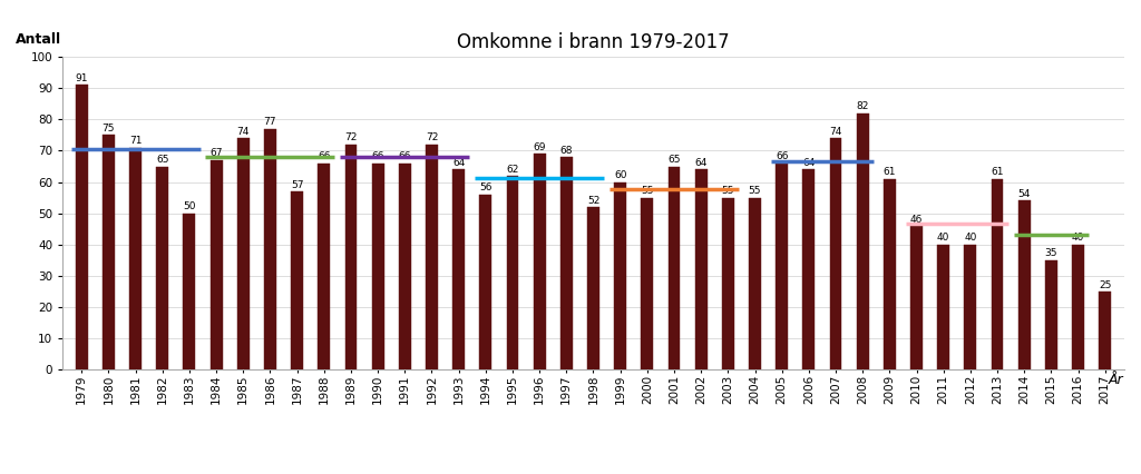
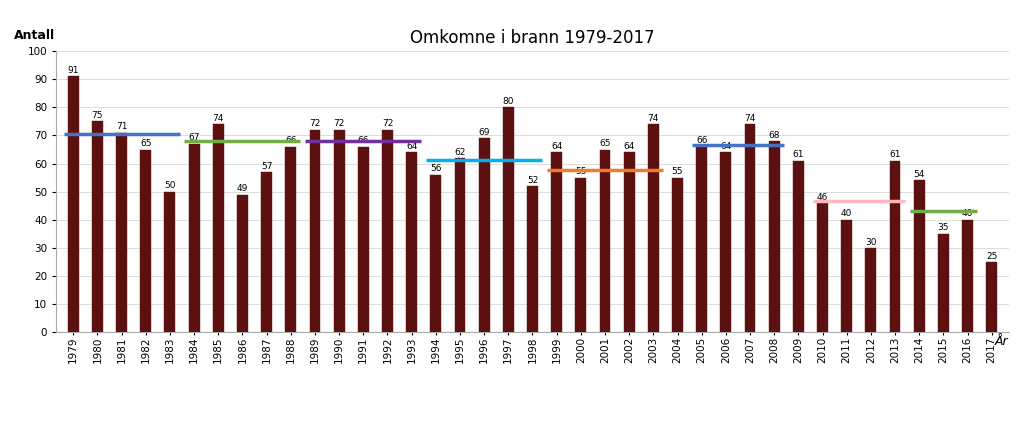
1986: 77 -> 49
1990: 66 -> 72
1997: 68 -> 80
1999: 60 -> 64
2003: 55 -> 74
2008: 82 -> 68
2012: 40 -> 30
